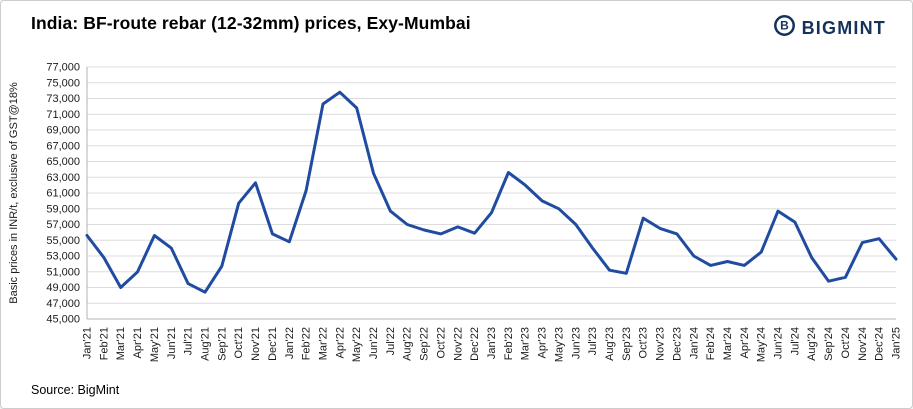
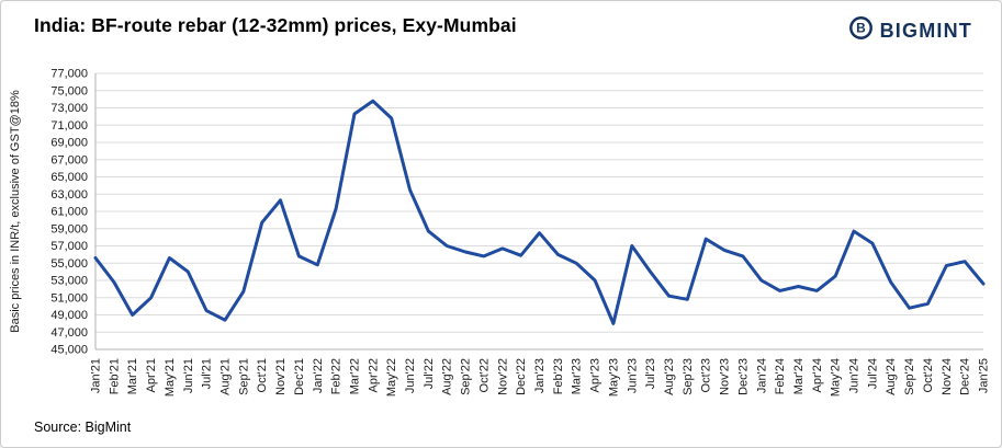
Feb'23: 64000 -> 56000
Mar'23: 62000 -> 55000
Apr'23: 60000 -> 53000
May'23: 59000 -> 48000
